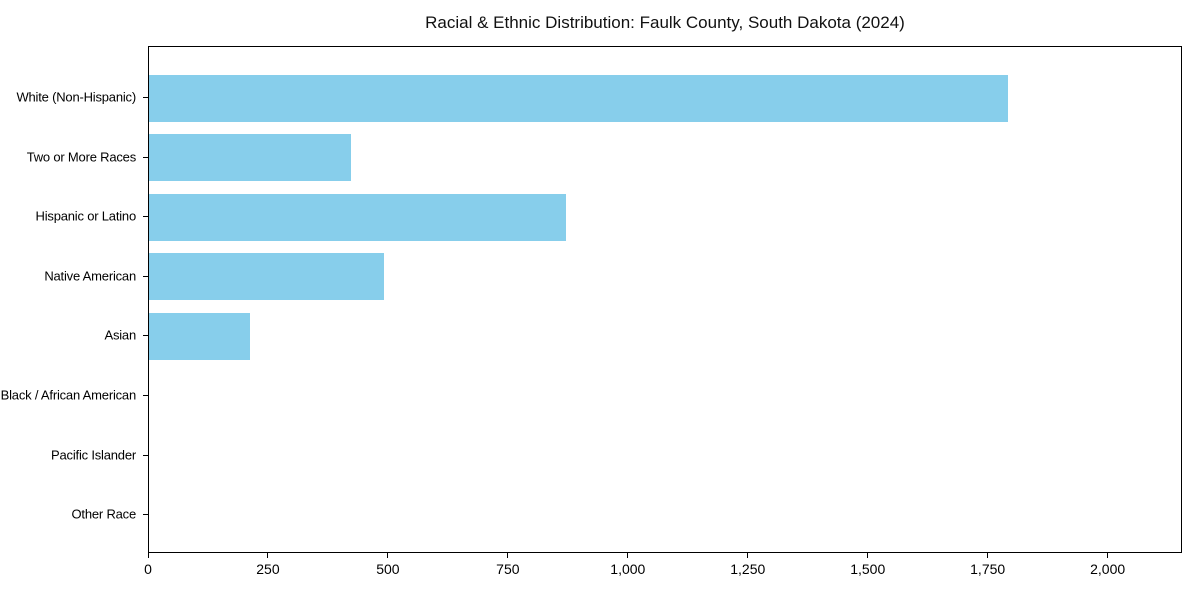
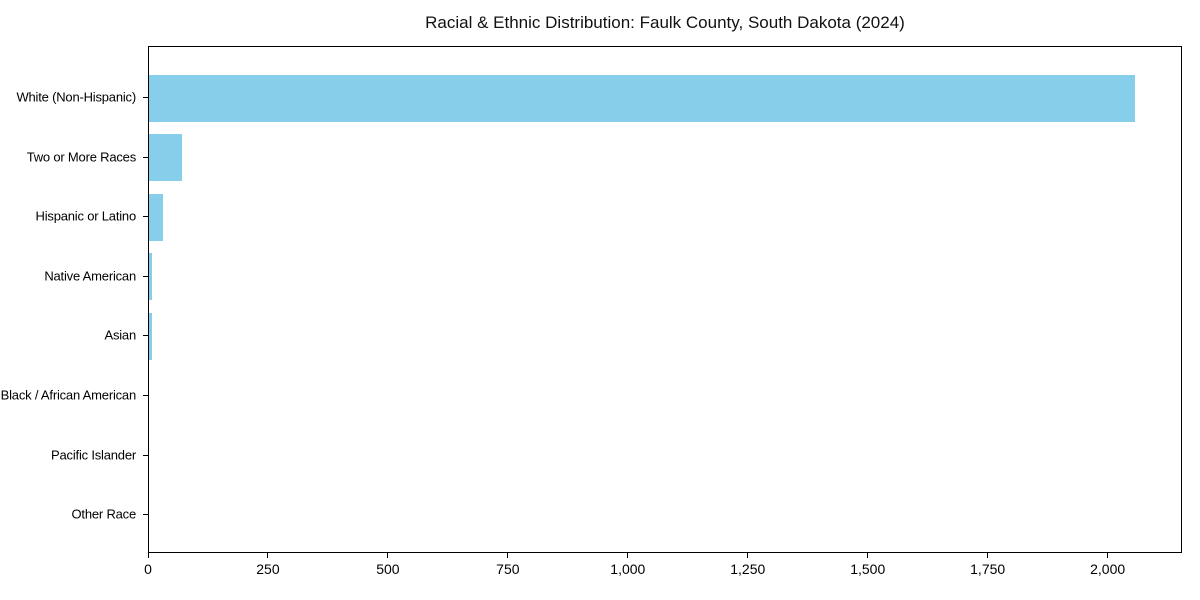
White (Non-Hispanic): 1790 -> 2060
Two or More Races: 420 -> 70
Hispanic or Latino: 870 -> 30
Native American: 490 -> 10
Asian: 210 -> 10
